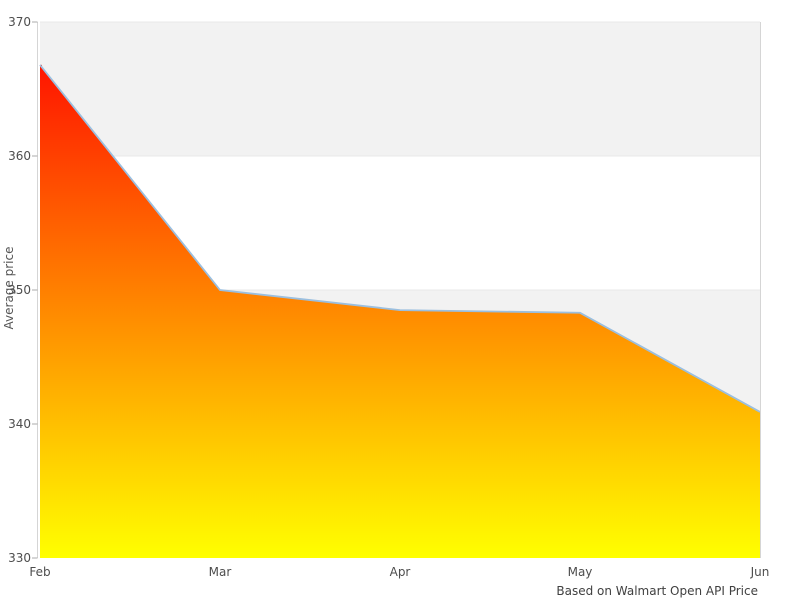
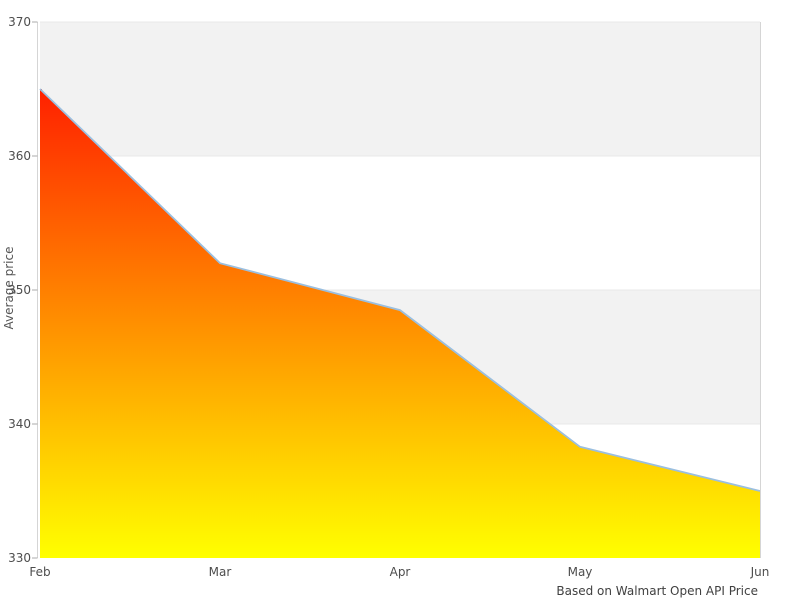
Feb: 366.8 -> 365.0
Mar: 350.0 -> 352.0
May: 348.3 -> 338.3
Jun: 340.9 -> 335.0
